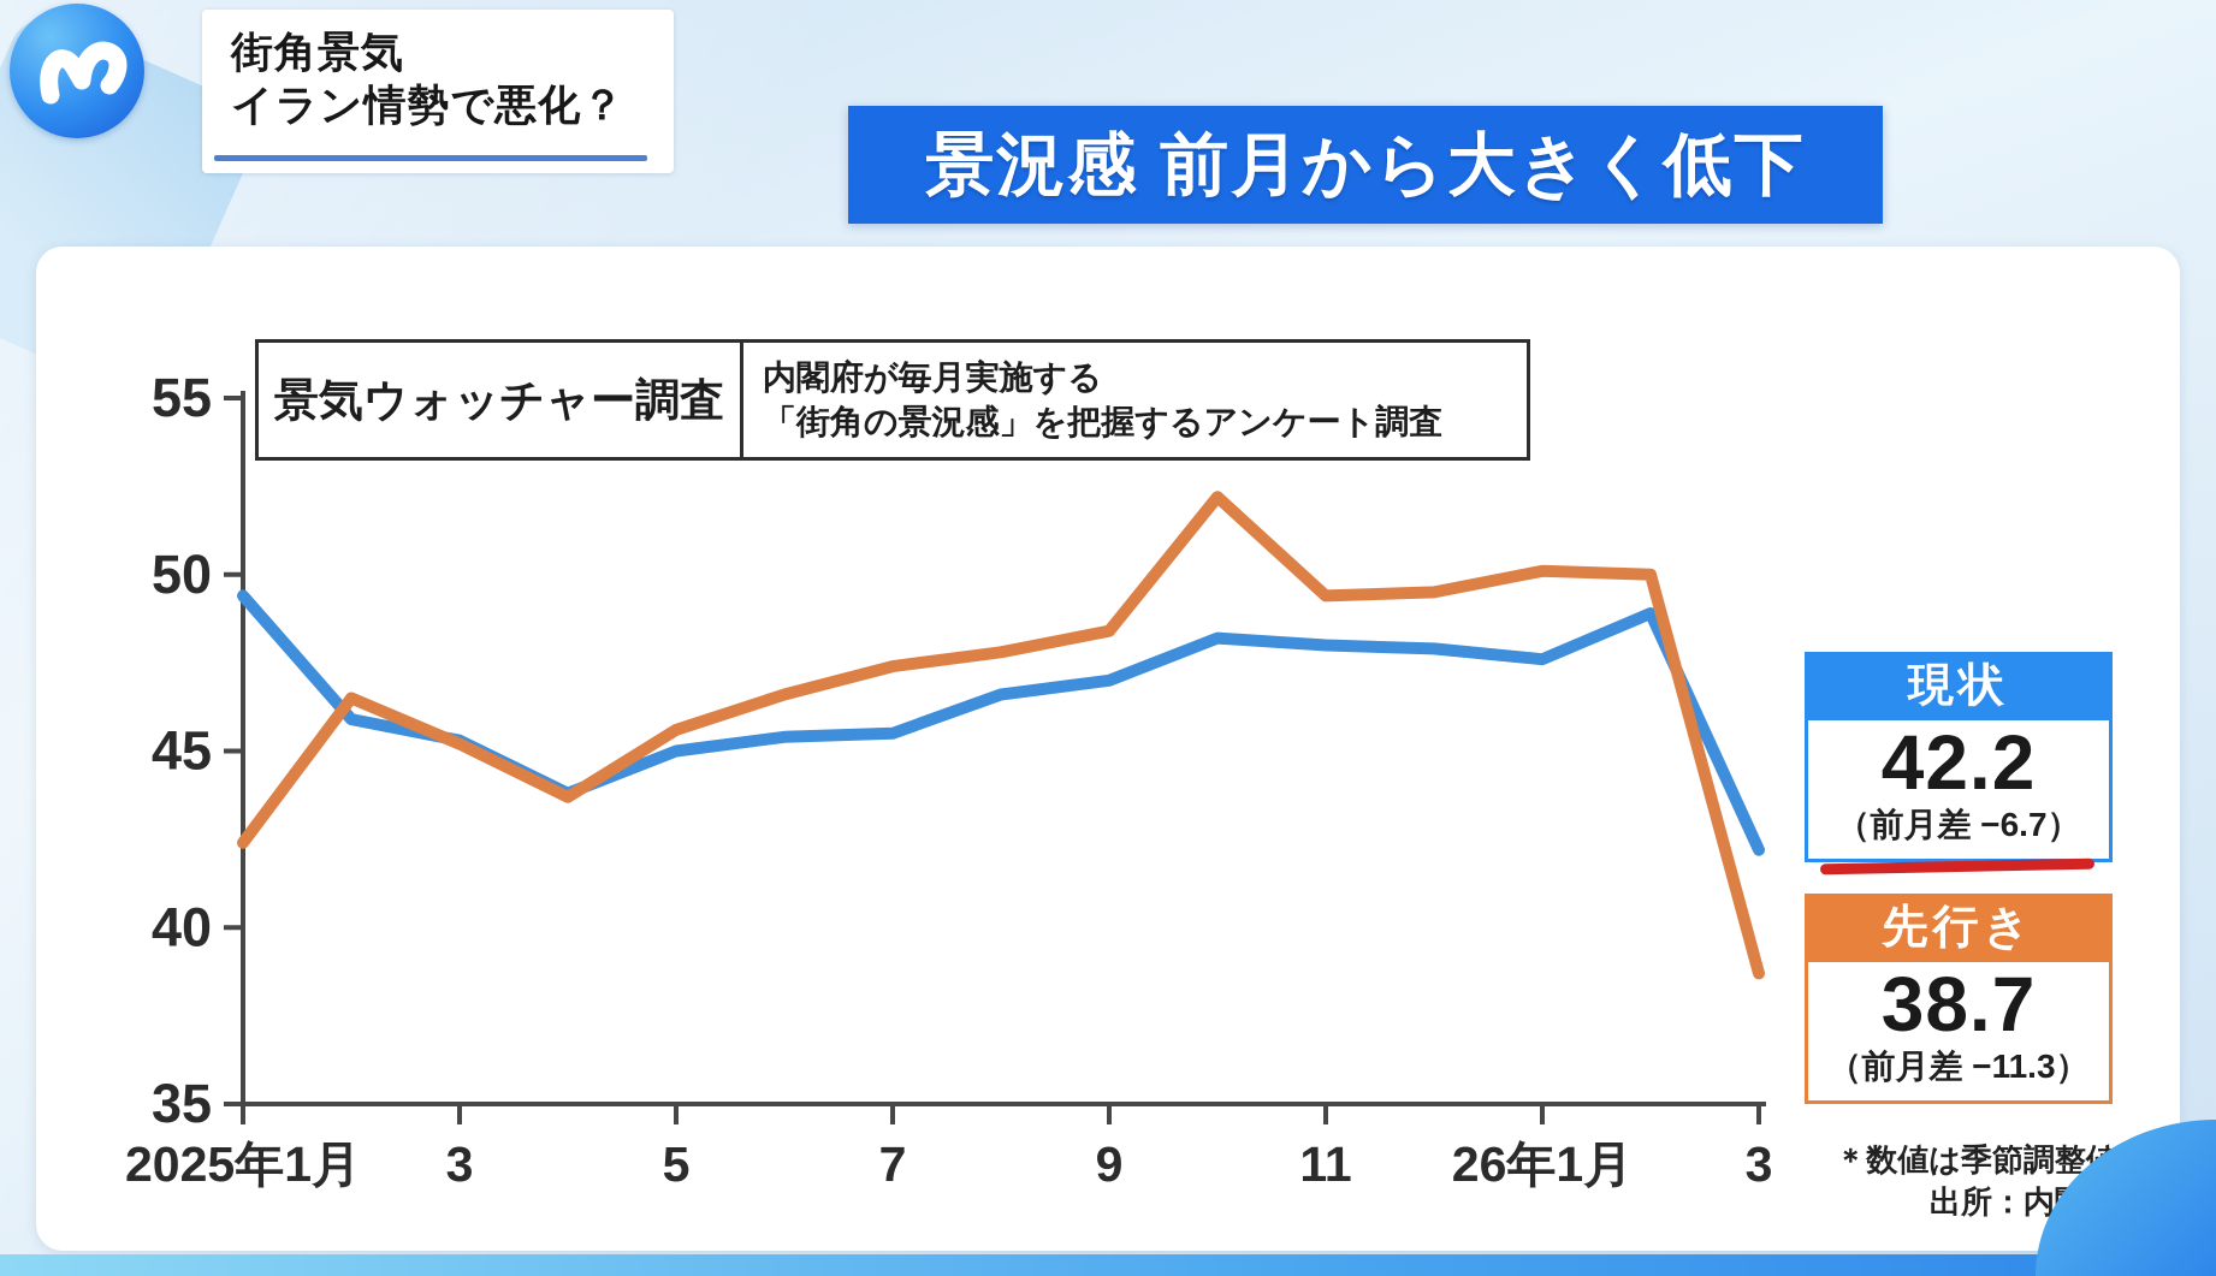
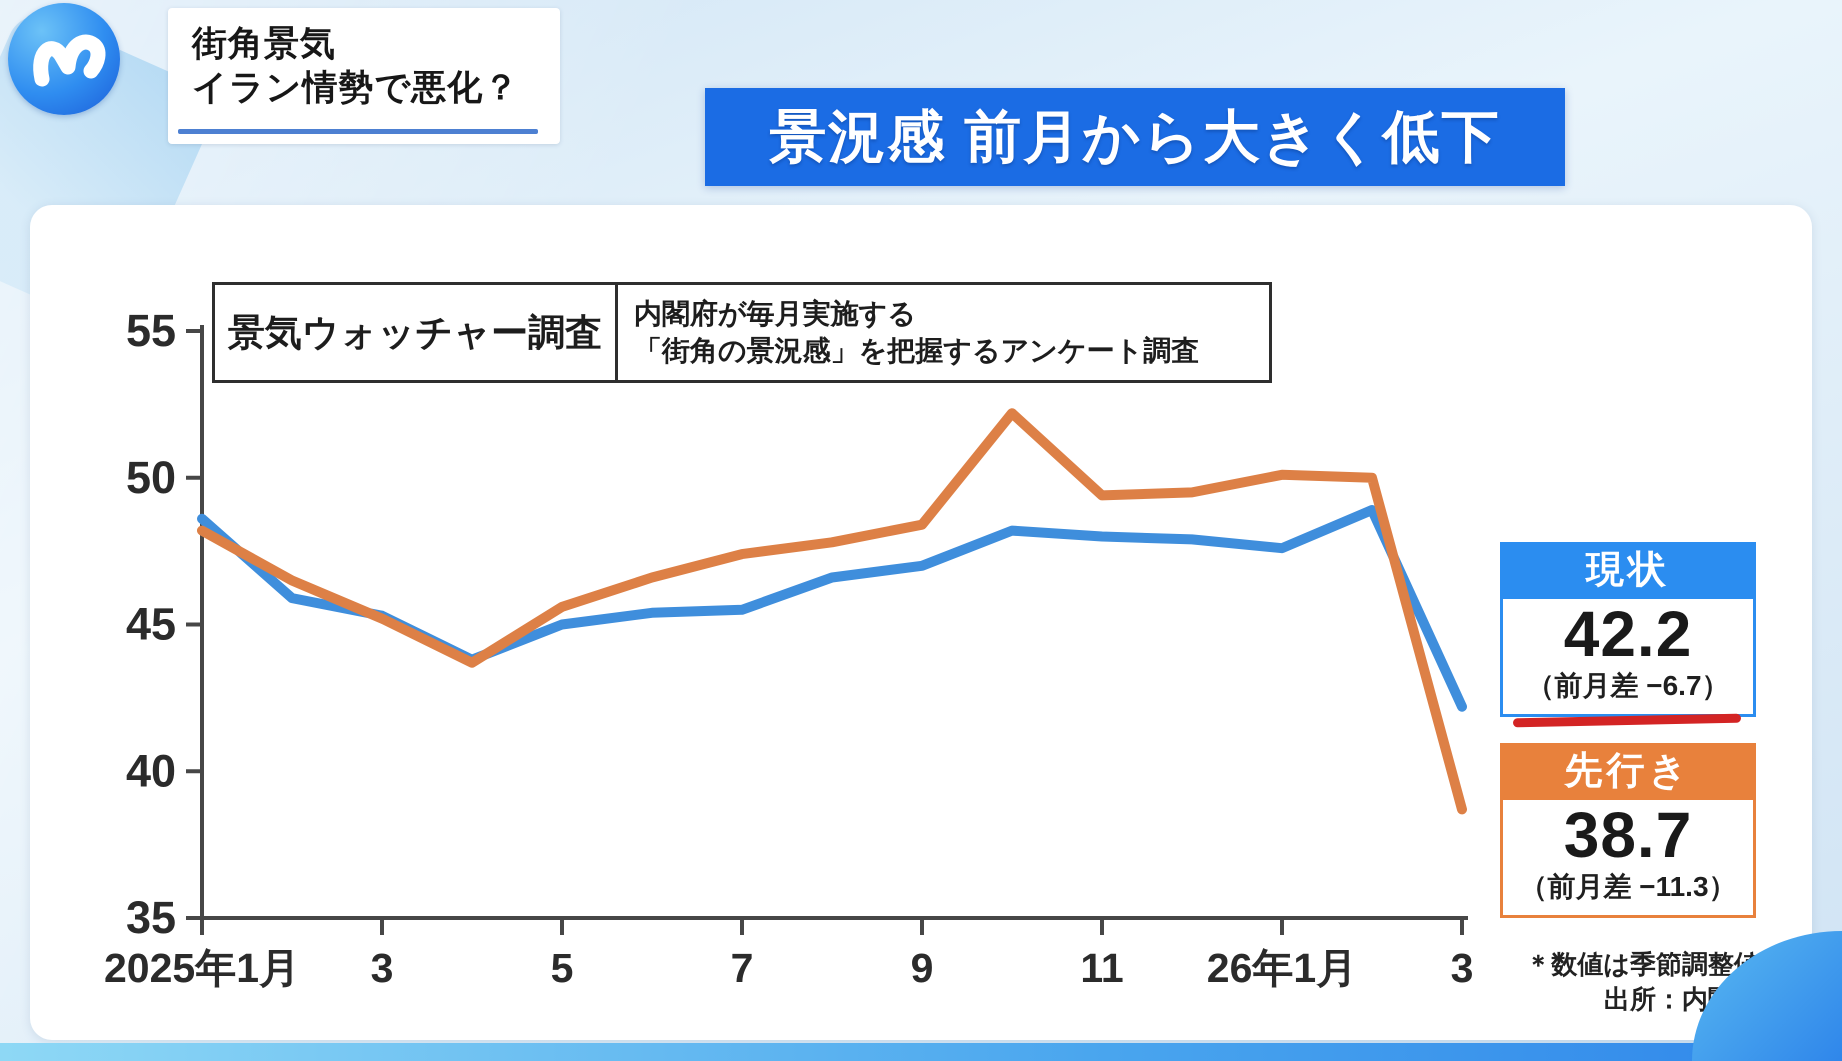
現状/2025年1月: 49.4 -> 48.6
先行き/2025年1月: 42.4 -> 48.2
